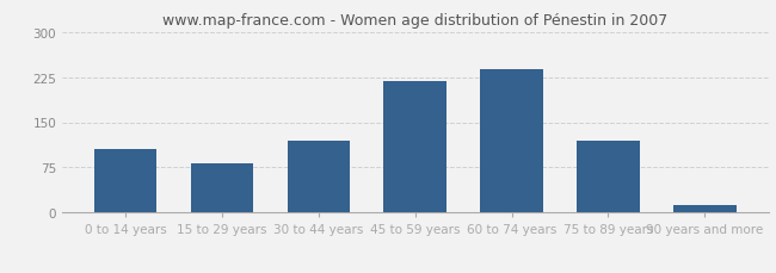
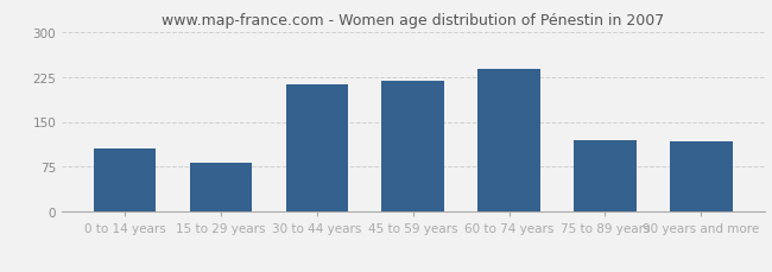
30 to 44 years: 120 -> 212
90 years and more: 13 -> 118
